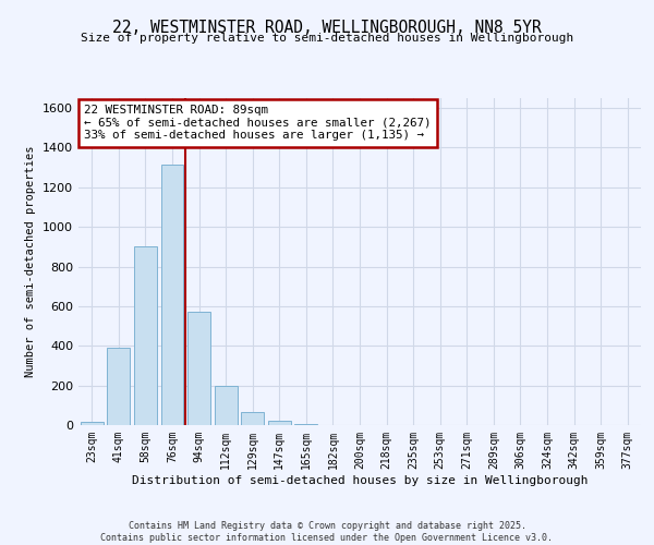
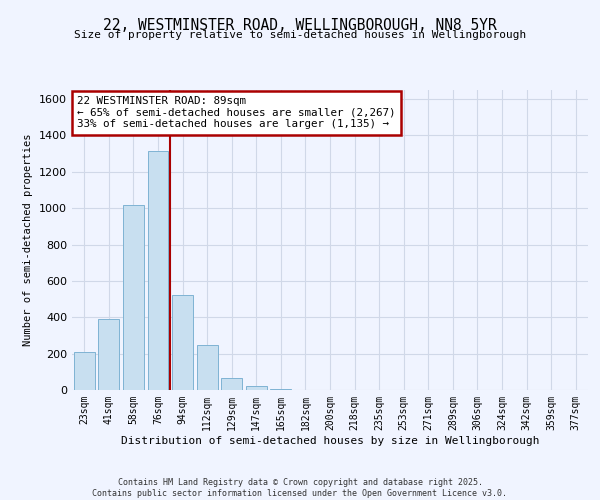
23sqm: 20 -> 210
58sqm: 900 -> 1020
94sqm: 570 -> 520
112sqm: 200 -> 250
